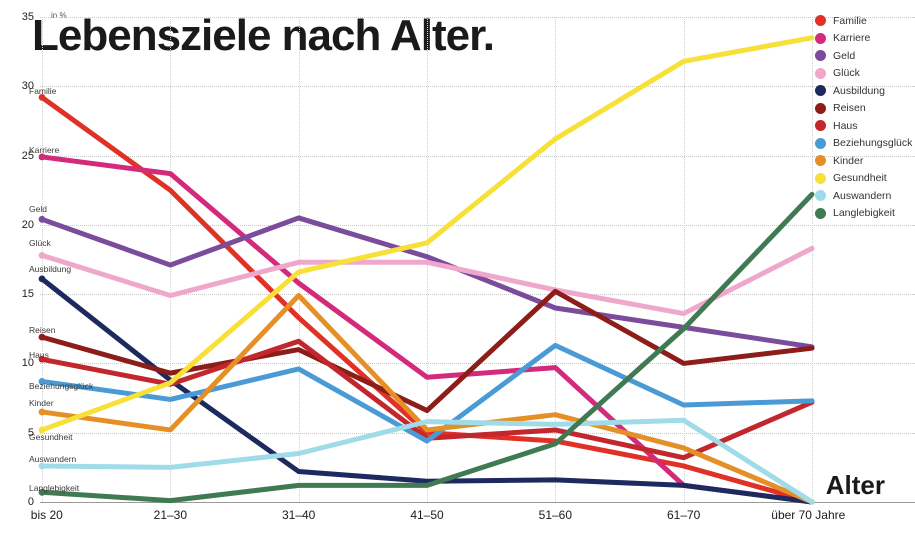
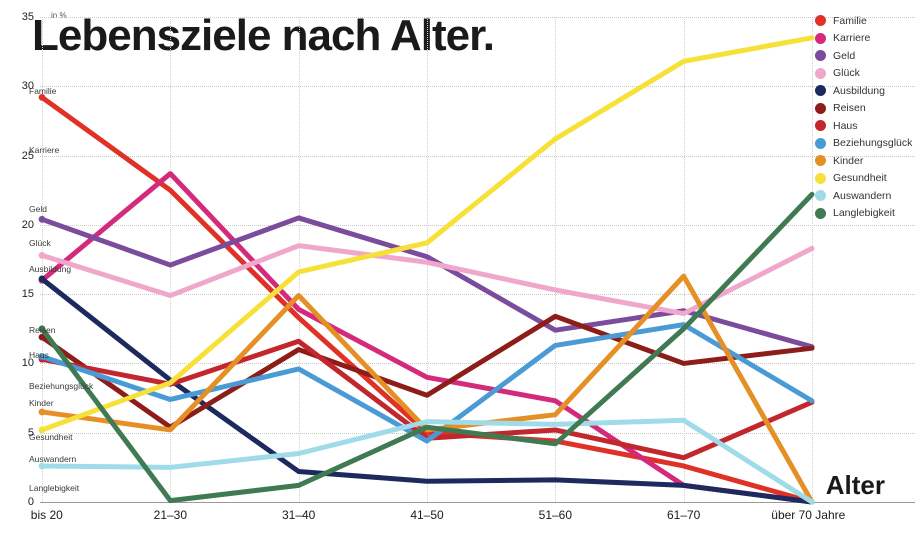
Karriere/bis 20: 24.9 -> 16.0
Beziehungsglück/bis 20: 8.7 -> 10.5
Langlebigkeit/bis 20: 0.7 -> 12.5
Reisen/21–30: 9.3 -> 5.4
Karriere/31–40: 15.8 -> 13.9
Glück/31–40: 17.3 -> 18.5
Reisen/41–50: 6.6 -> 7.7
Langlebigkeit/41–50: 1.2 -> 5.4
Karriere/51–60: 9.7 -> 7.3
Geld/51–60: 14.0 -> 12.4
Reisen/51–60: 15.2 -> 13.4
Geld/61–70: 12.6 -> 13.8
Beziehungsglück/61–70: 7.0 -> 12.8
Kinder/61–70: 3.9 -> 16.3
